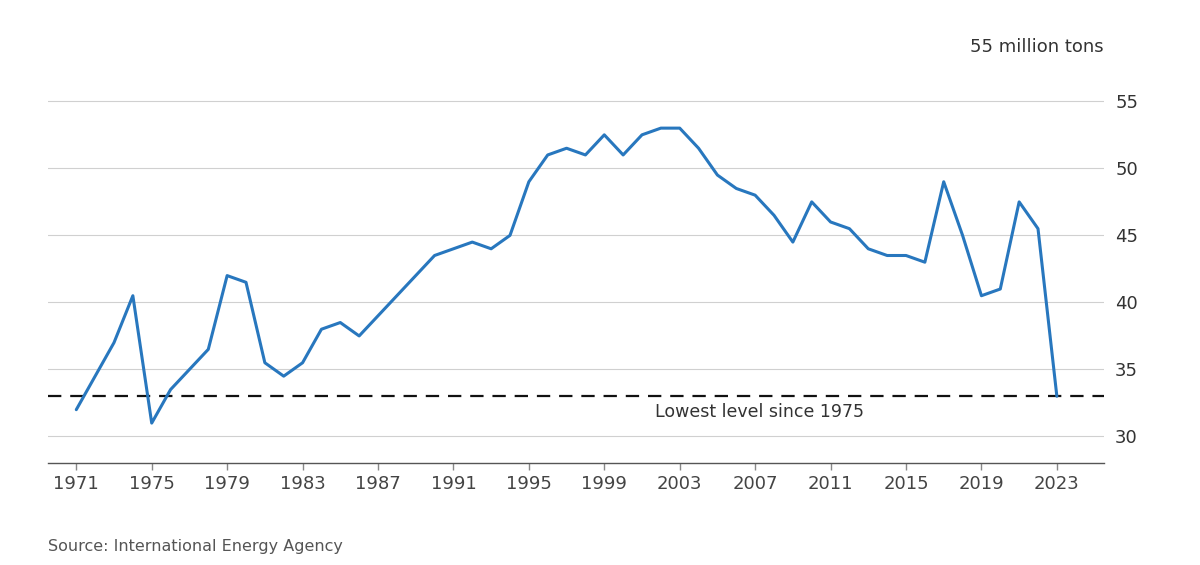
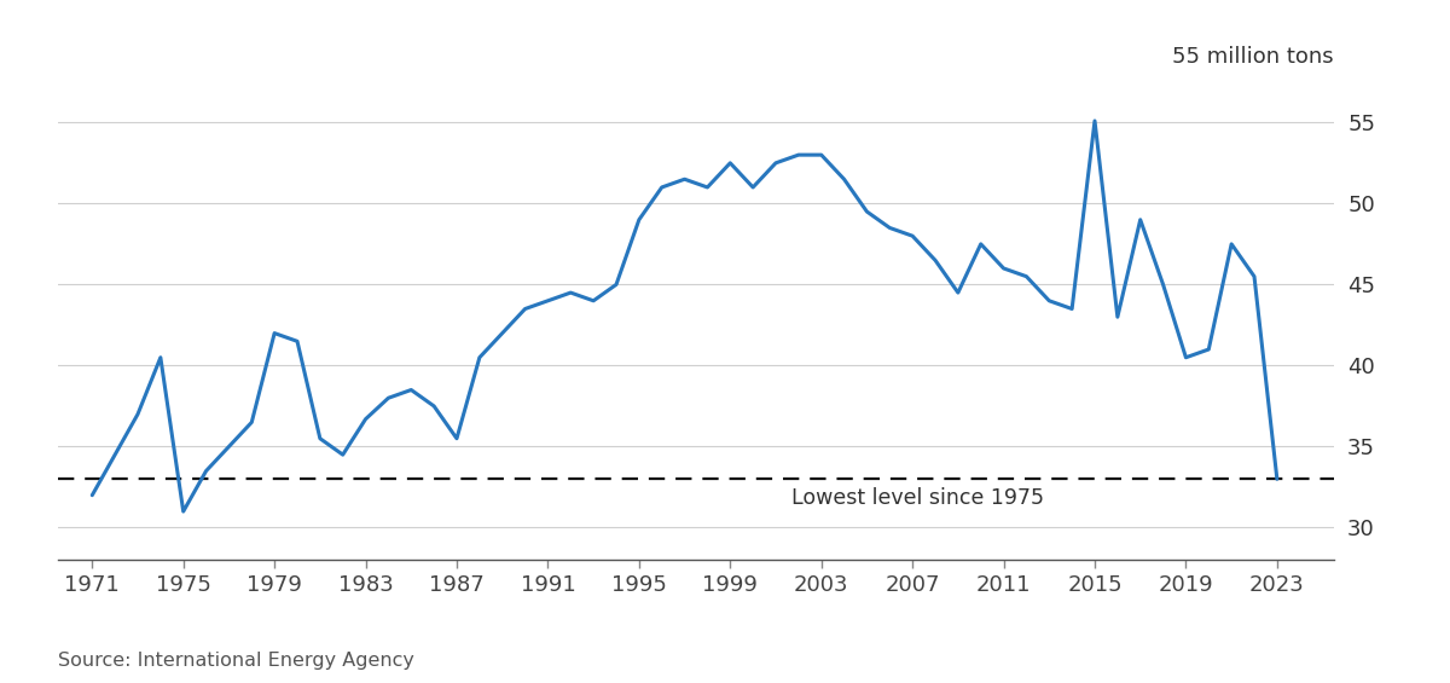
1983: 35.5 -> 36.7
1987: 39.0 -> 35.5
2015: 43.5 -> 55.1
